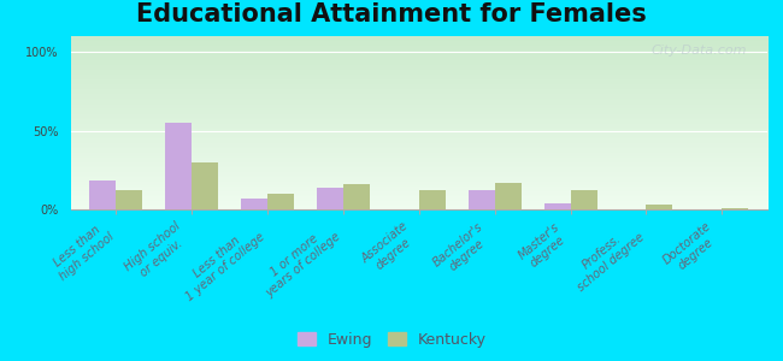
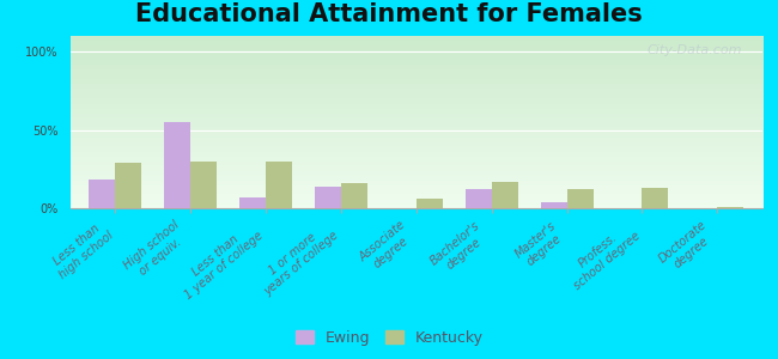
Kentucky/Less than high school: 12% -> 29%
Kentucky/Less than 1 year of college: 10% -> 30%
Kentucky/Associate degree: 12% -> 6%
Kentucky/Profess. school degree: 3% -> 13%
